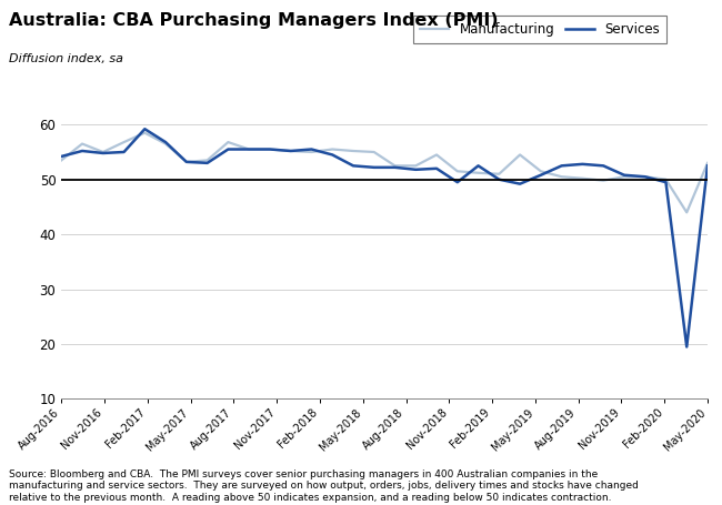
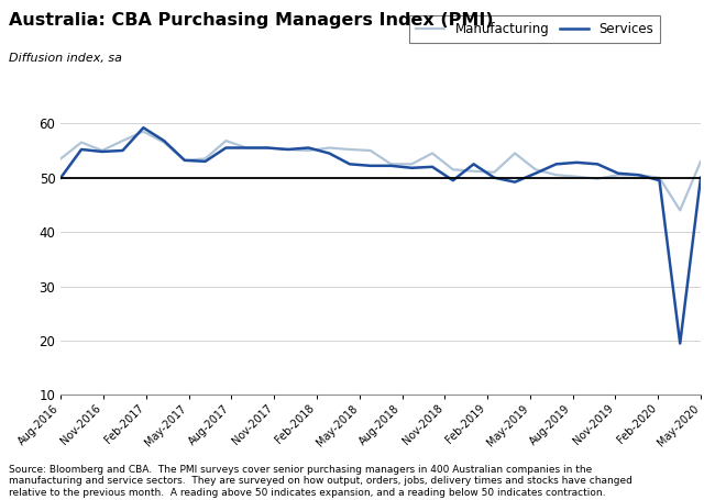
Services/Aug-2016: 54.2 -> 50.0
Services/May-2020: 52.5 -> 50.0
